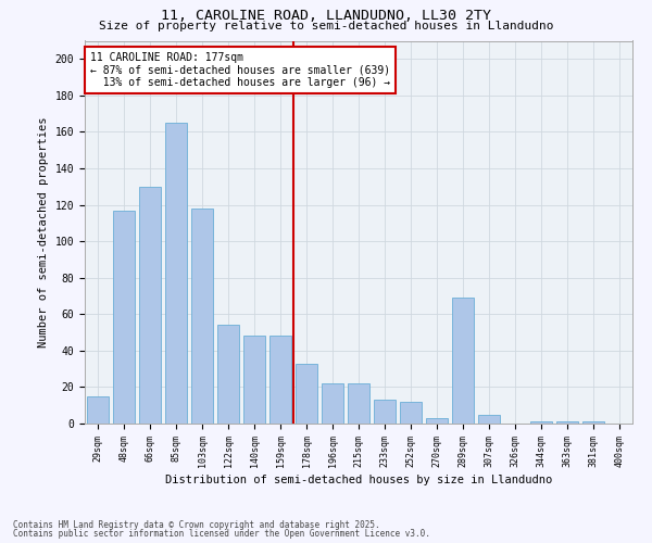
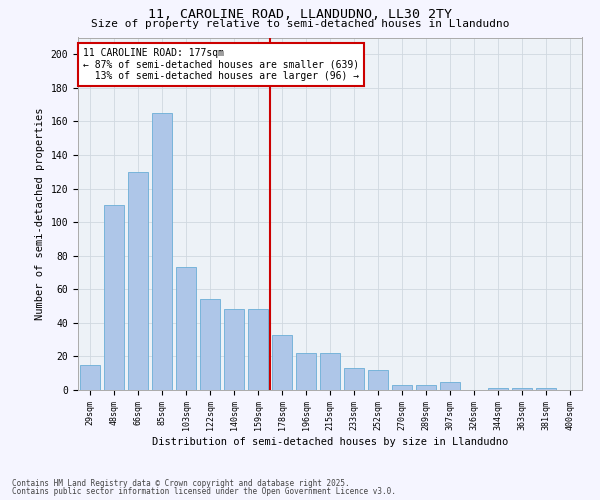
48sqm: 117 -> 110
103sqm: 118 -> 73
289sqm: 69 -> 3
